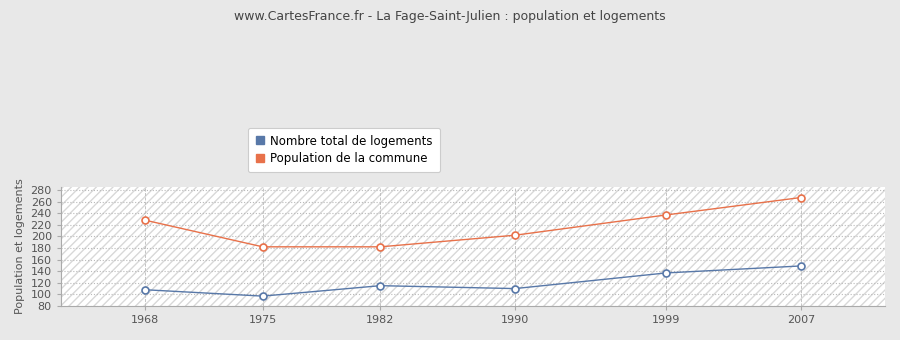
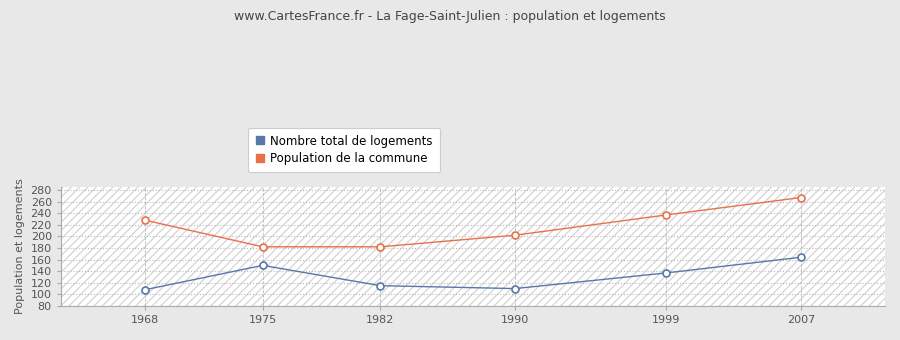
Nombre total de logements/1975: 97 -> 150
Nombre total de logements/2007: 149 -> 164
